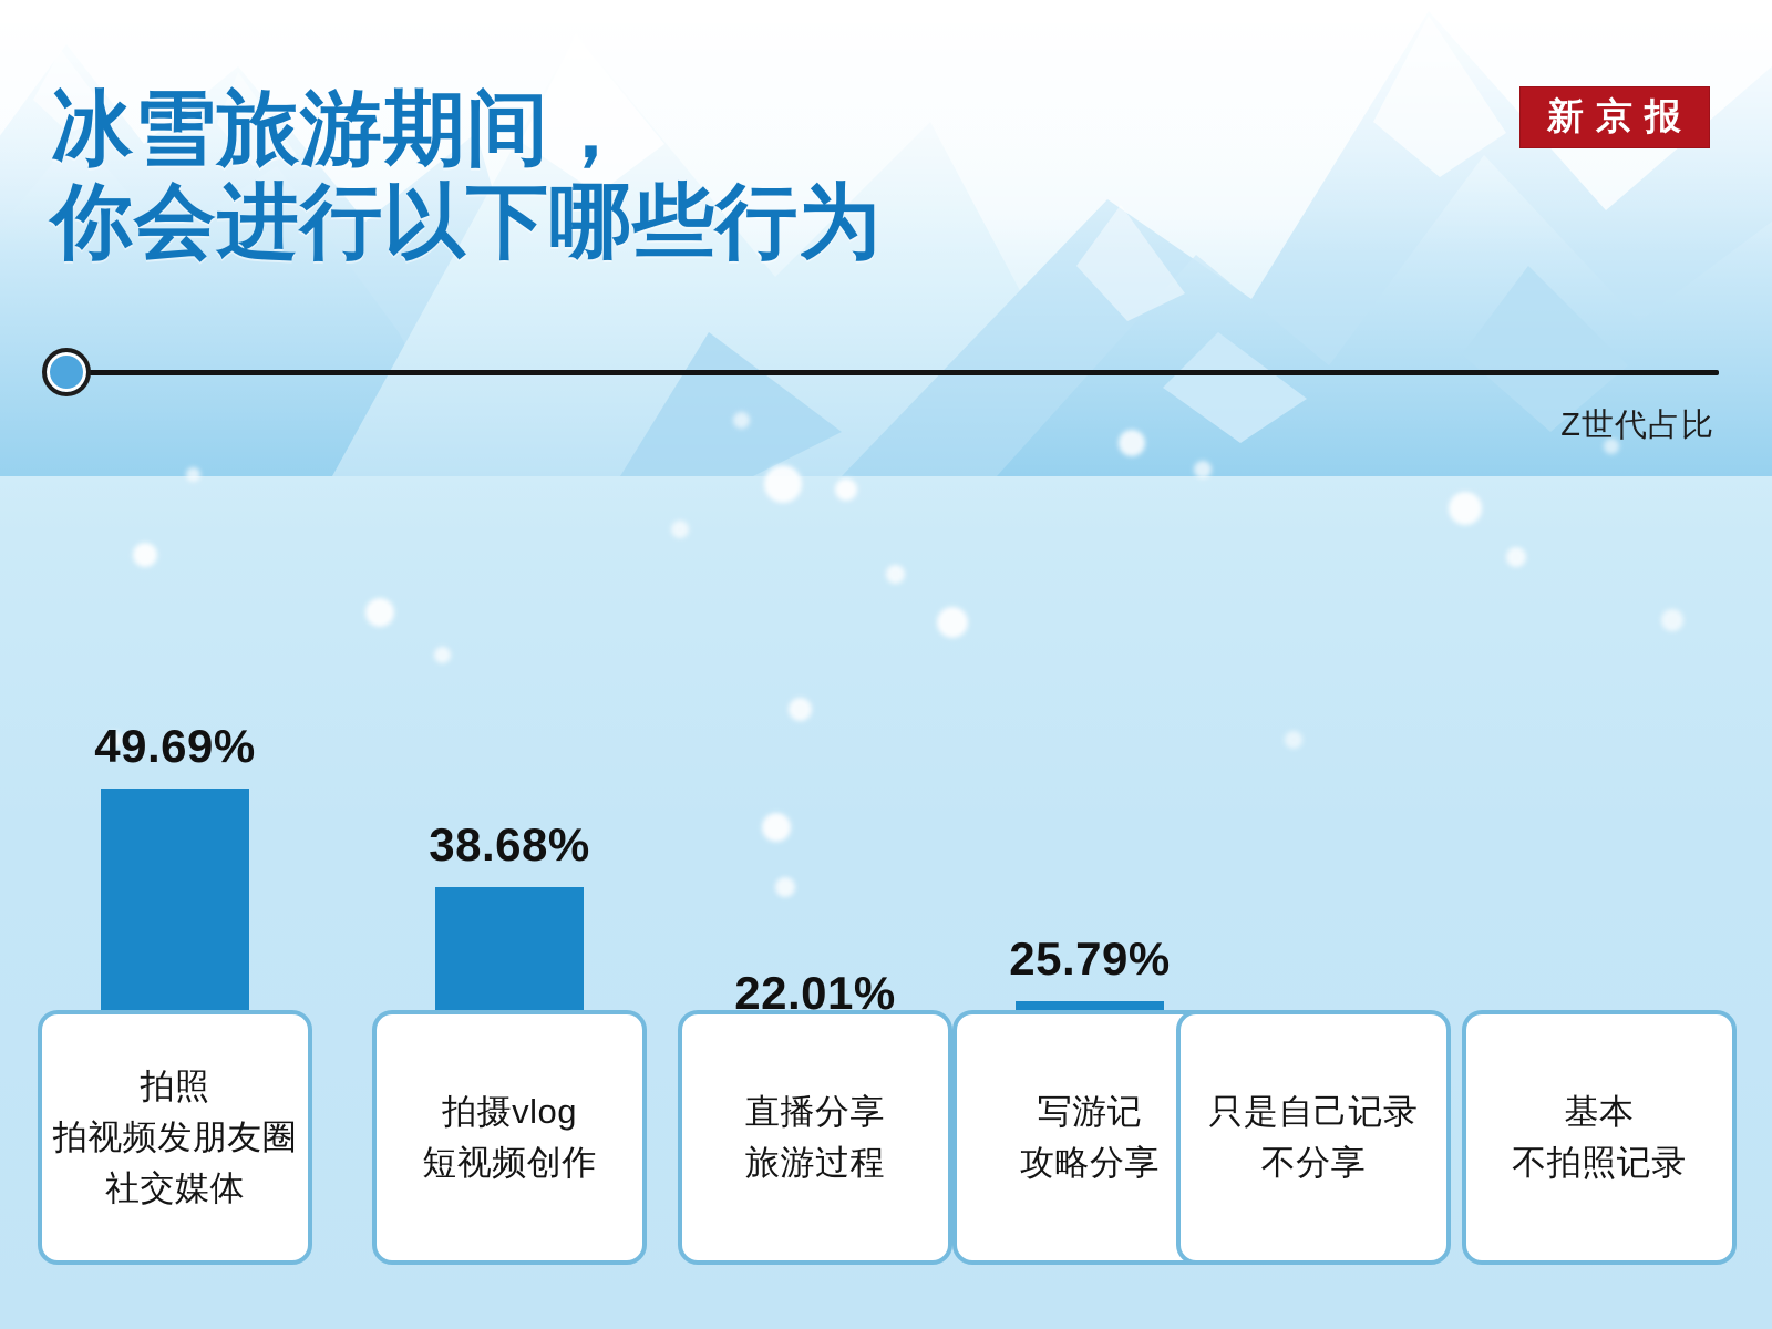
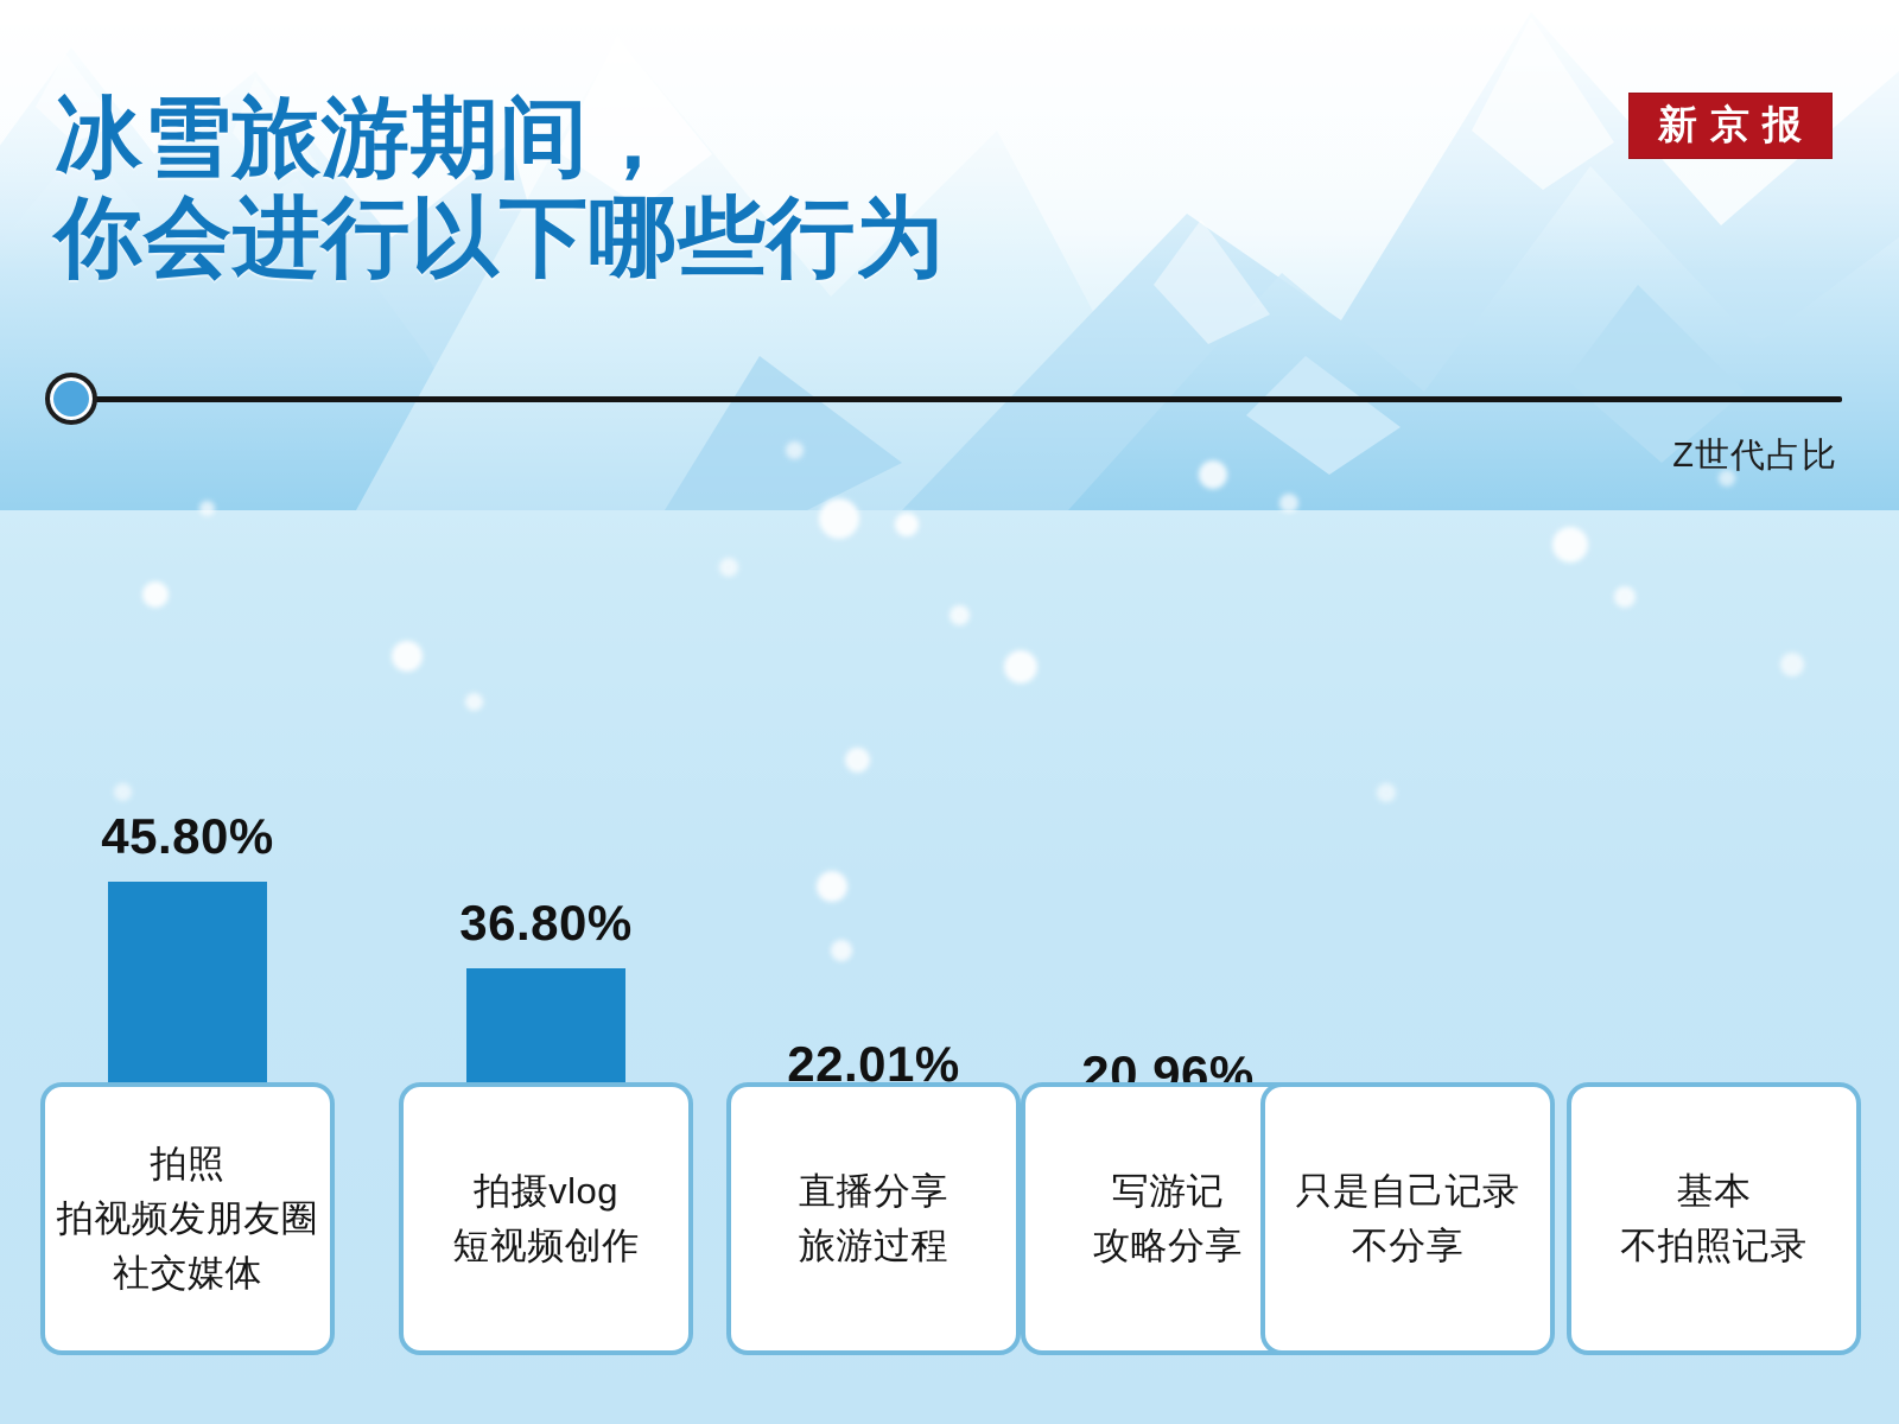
拍照 拍视频发朋友圈 社交媒体: 49.69% -> 45.80%
拍摄vlog 短视频创作: 38.68% -> 36.80%
写游记 攻略分享: 25.79% -> 20.96%
只是自己记录 不分享: 11.95% -> 13.63%
基本 不拍照记录: 0.63% -> 17.39%
